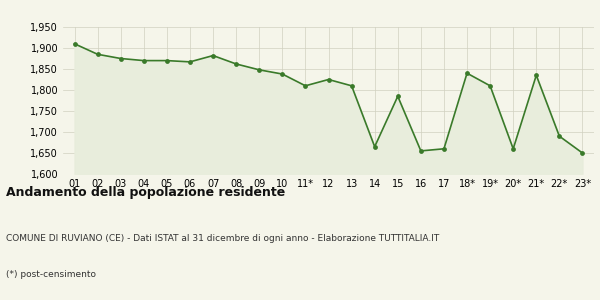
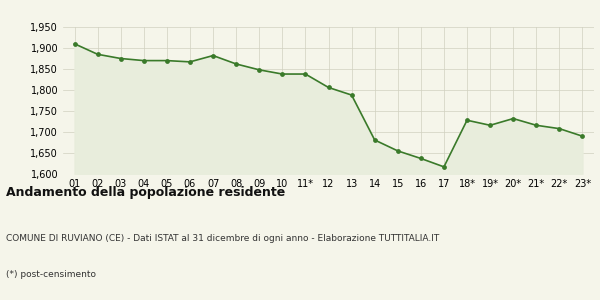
11*: 1,810 -> 1,838
12: 1,825 -> 1,806
13: 1,810 -> 1,788
14: 1,665 -> 1,681
15: 1,785 -> 1,655
16: 1,655 -> 1,637
17: 1,660 -> 1,617
18*: 1,840 -> 1,728
19*: 1,810 -> 1,716
20*: 1,660 -> 1,732
21*: 1,835 -> 1,716
22*: 1,690 -> 1,708
23*: 1,650 -> 1,690
